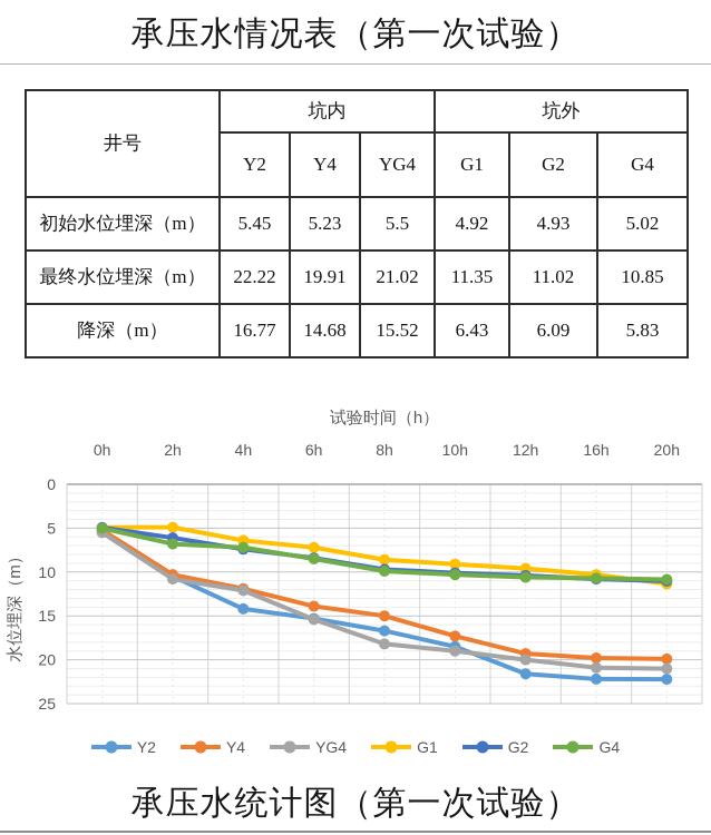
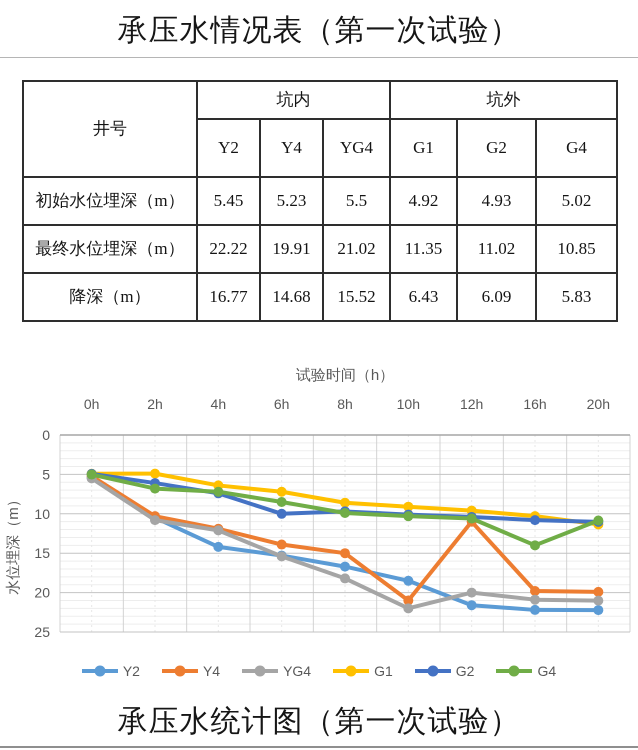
G2/6h: 8 -> 10
Y4/10h: 17 -> 21
YG4/10h: 19 -> 22
Y4/12h: 19 -> 11
G4/16h: 11 -> 14
